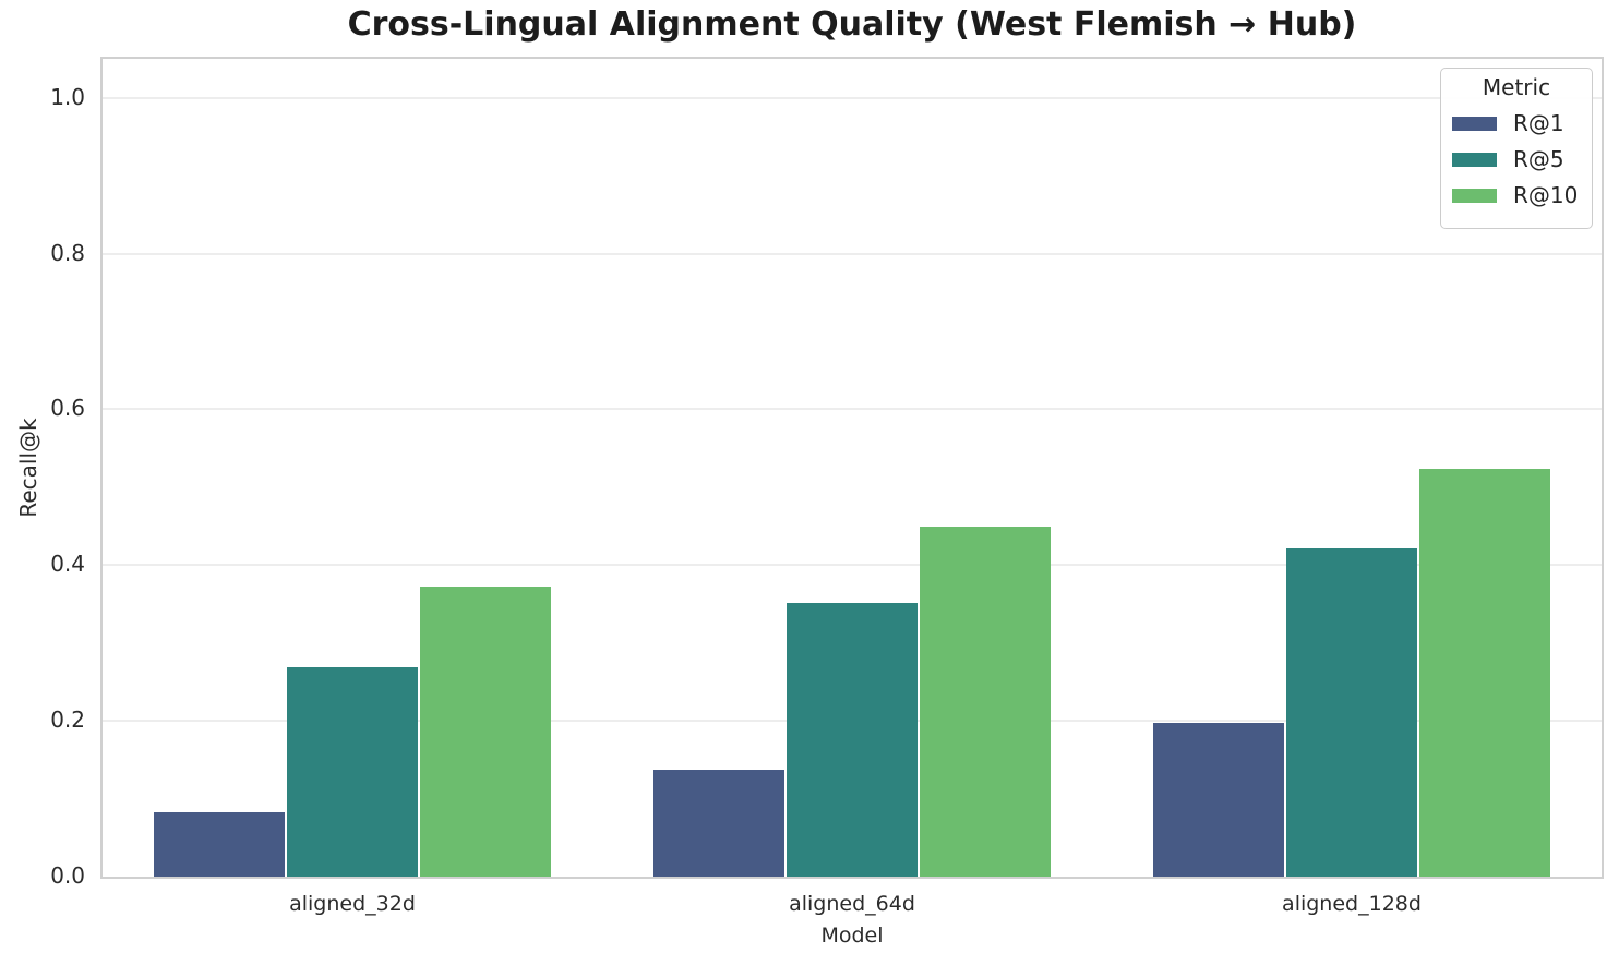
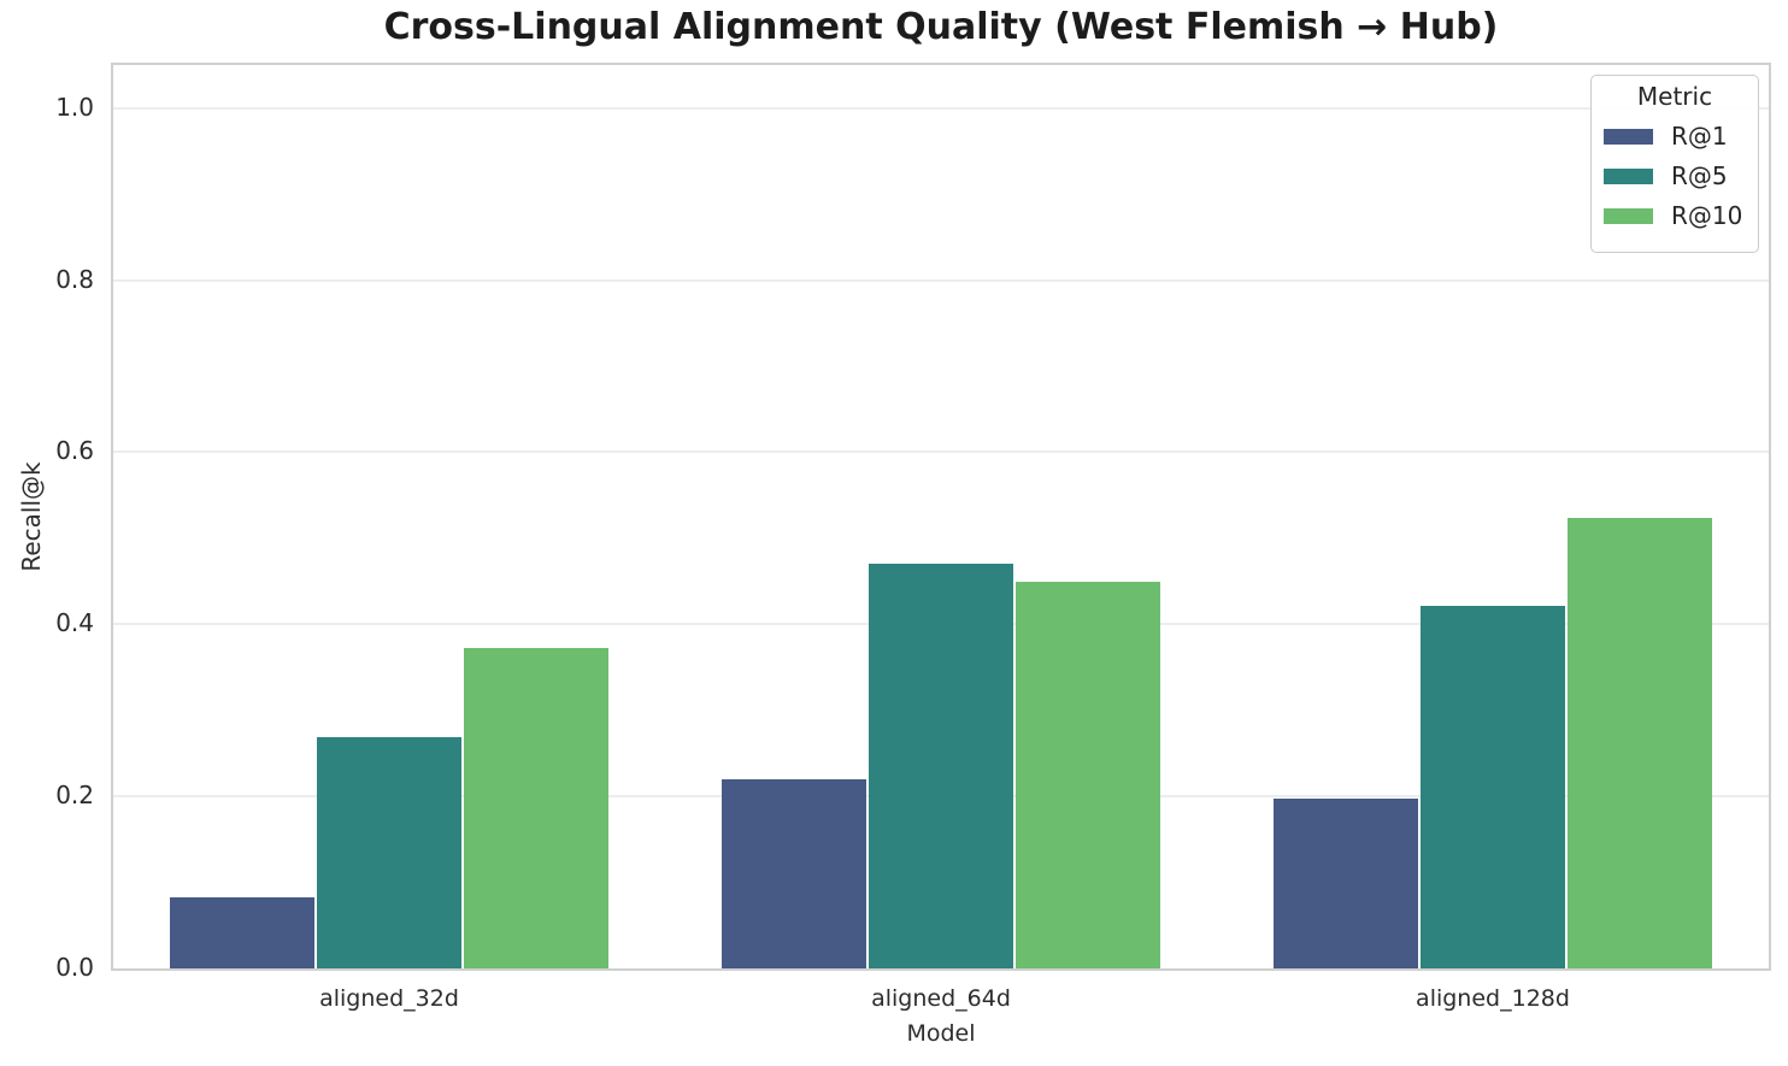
R@1/aligned_64d: 0.14 -> 0.22
R@5/aligned_64d: 0.35 -> 0.47
